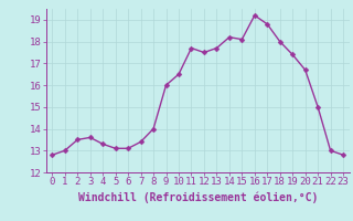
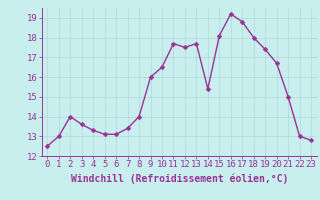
0: 12.8 -> 12.5
2: 13.5 -> 14.0
14: 18.2 -> 15.4
